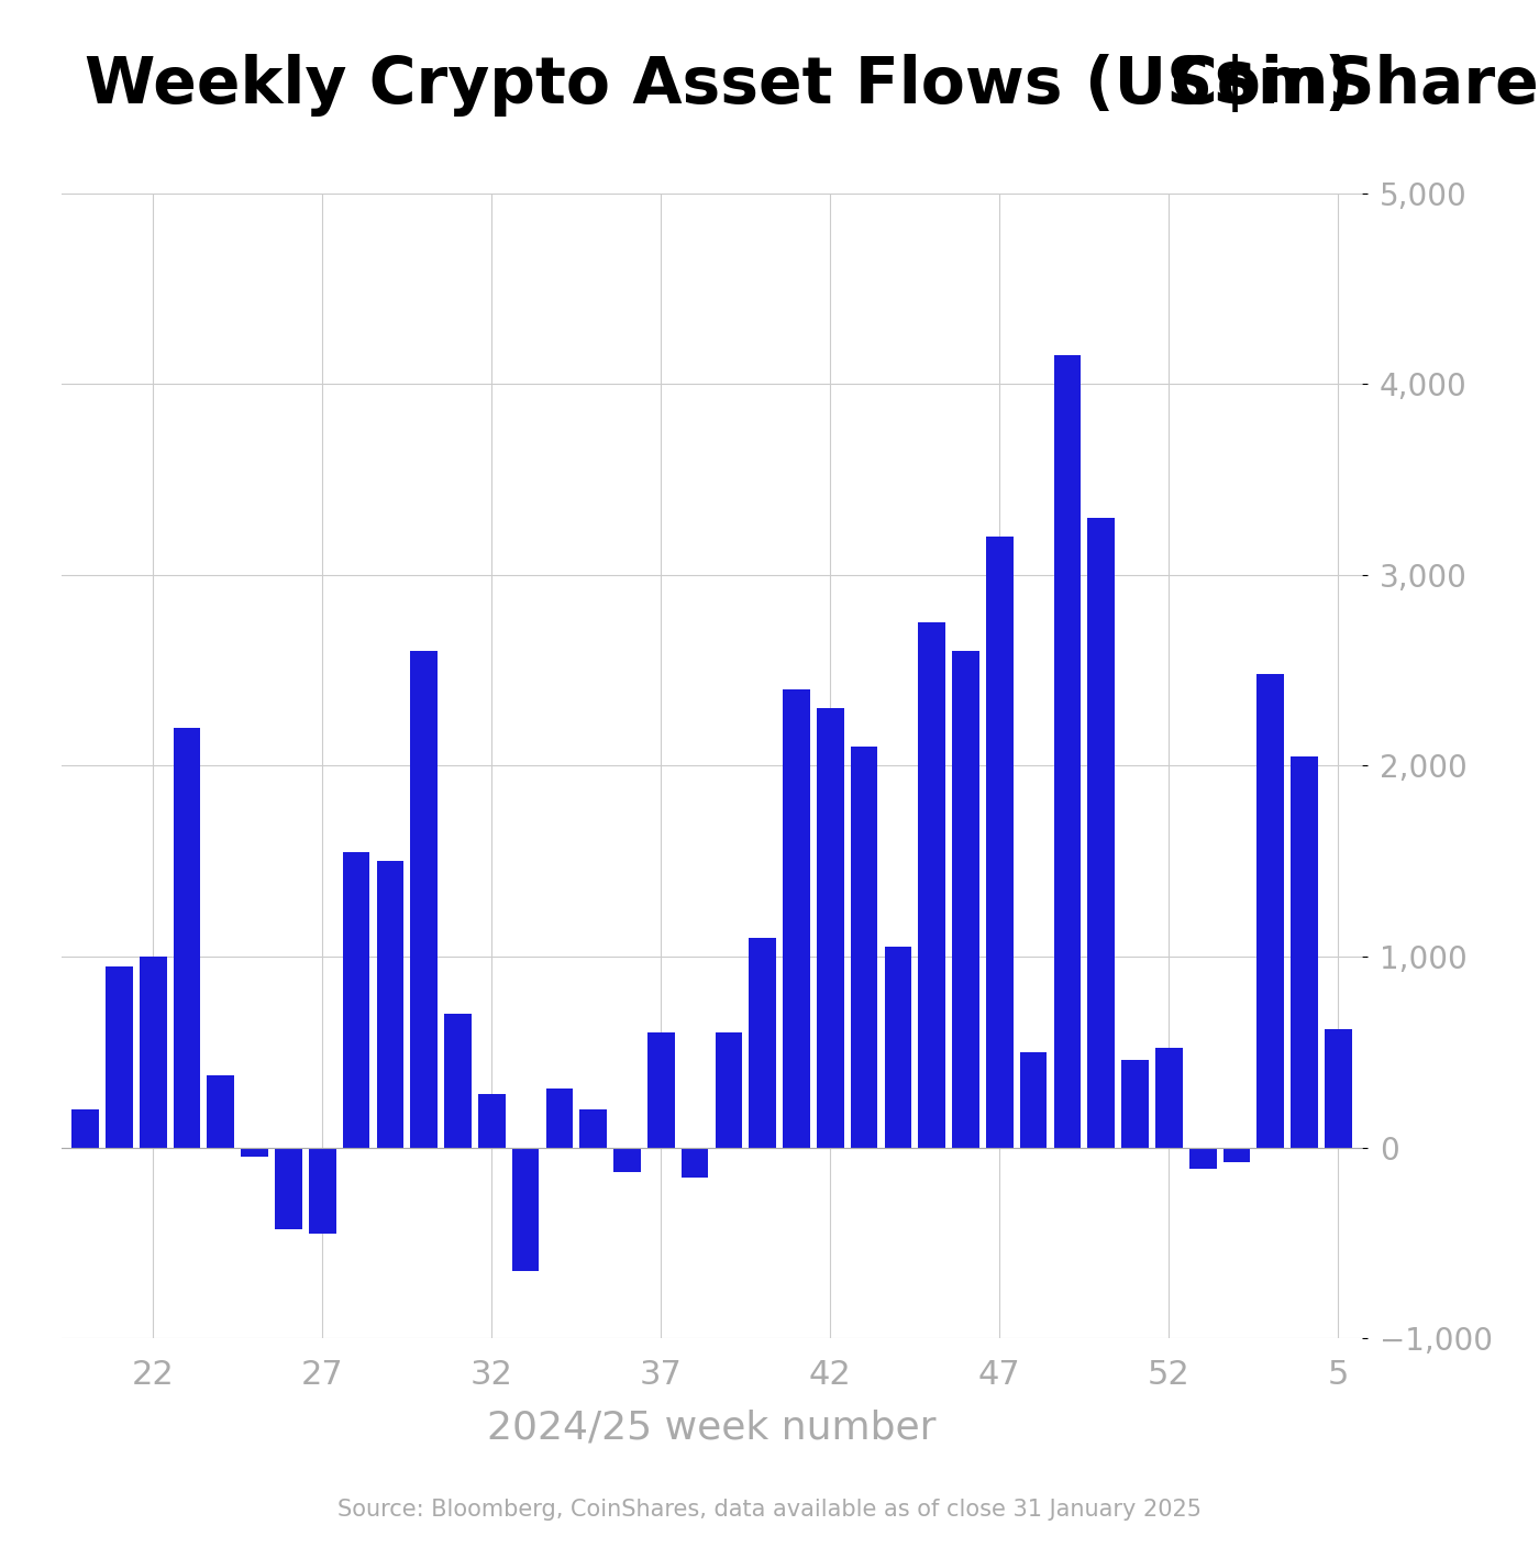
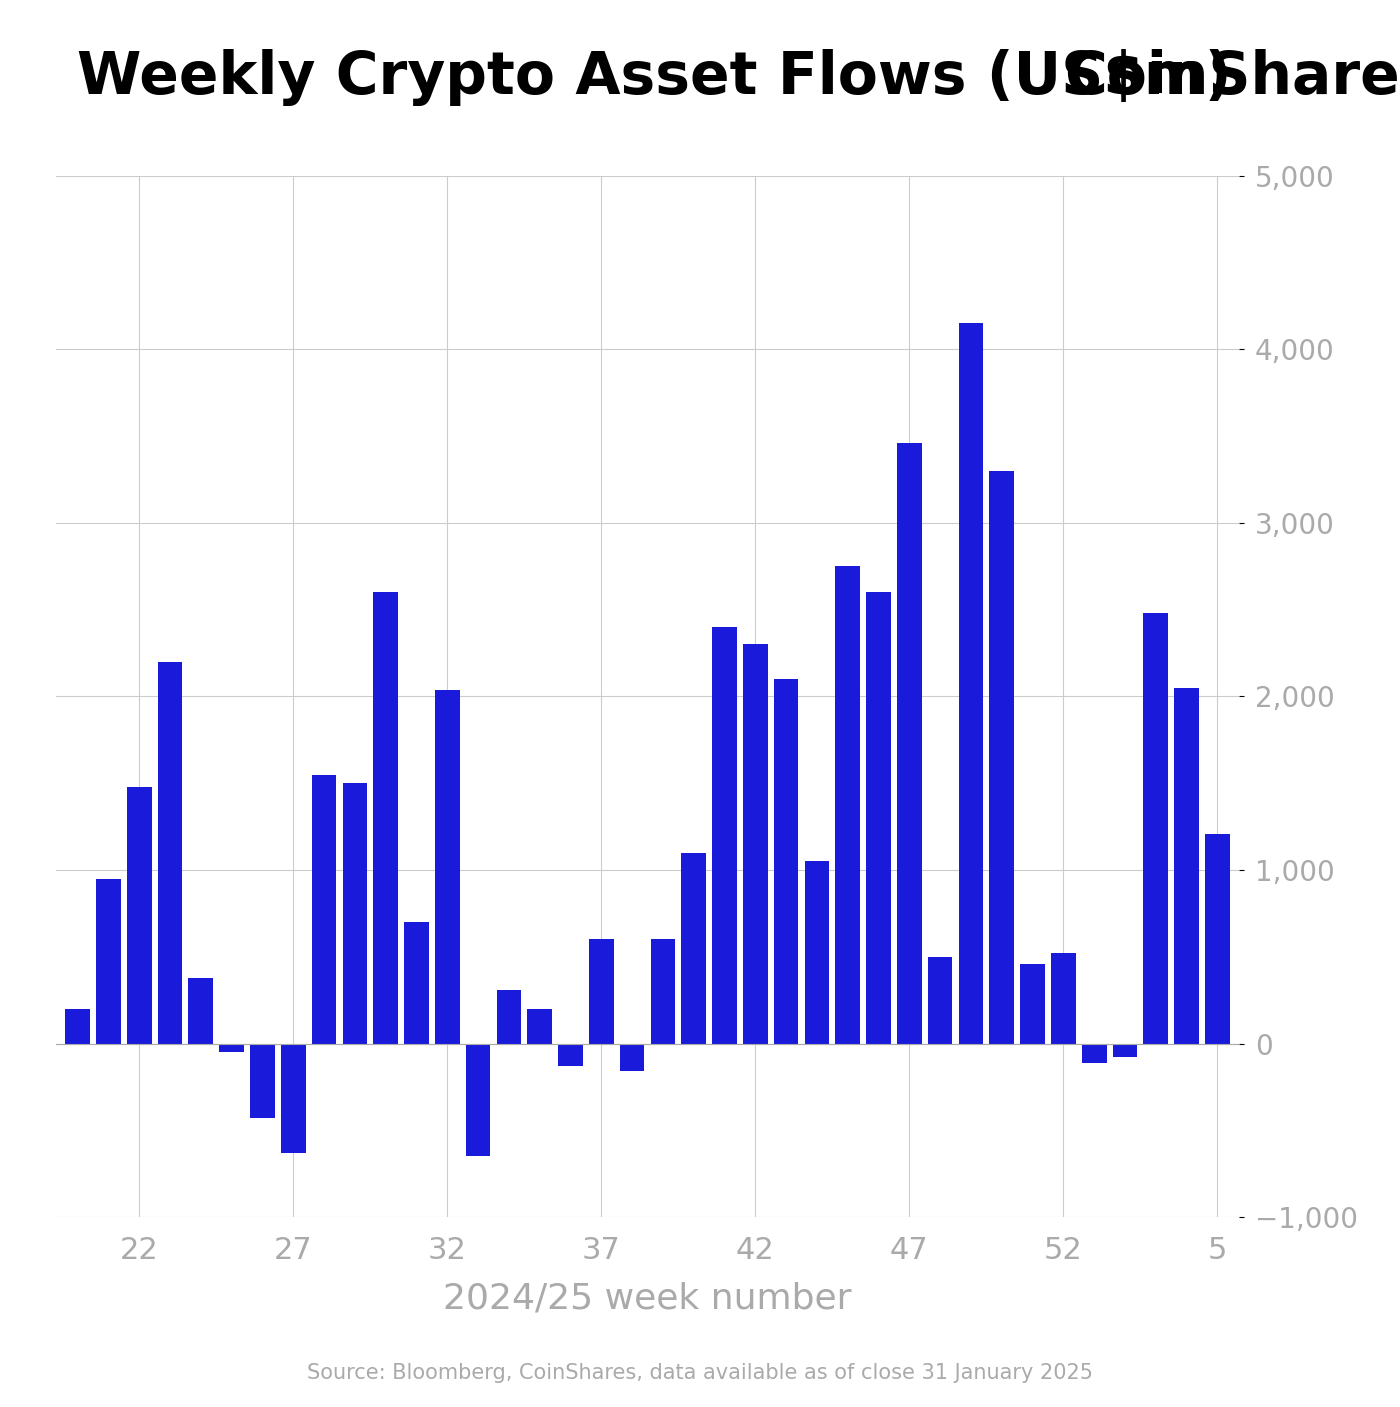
22: 1,000 -> 1,480
27: -450 -> -630
32: 280 -> 2,040
47: 3,200 -> 3,460
5: 620 -> 1,210
